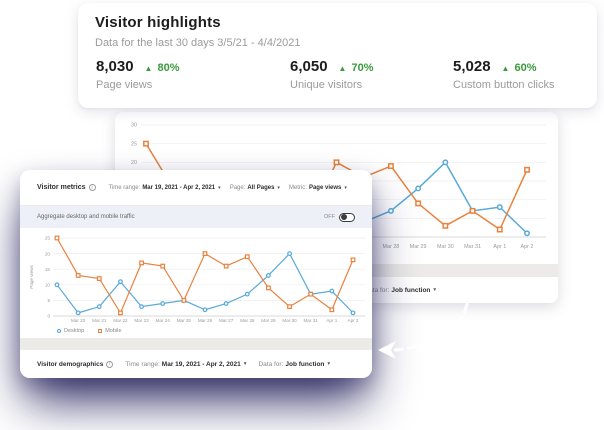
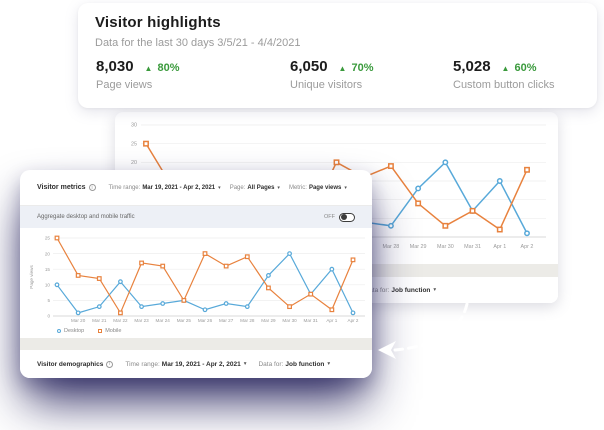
Desktop/Mar 28: 7 -> 3
Desktop/Apr 1: 8 -> 15
